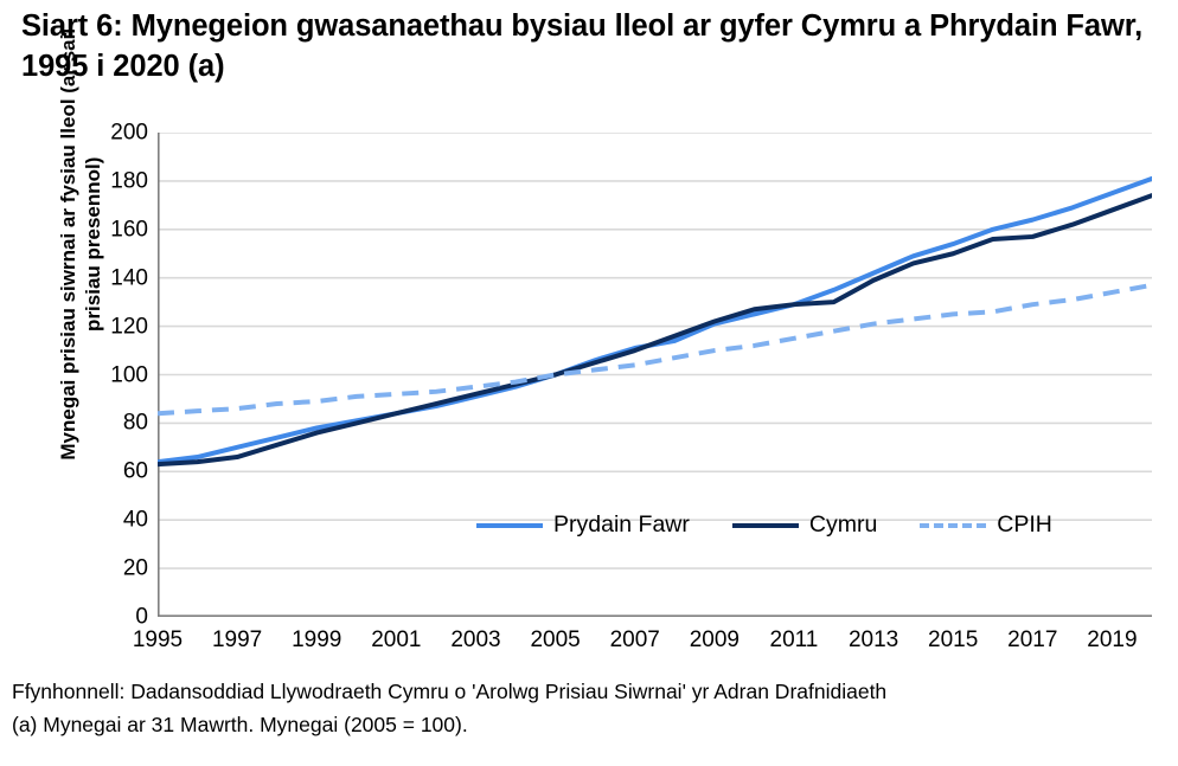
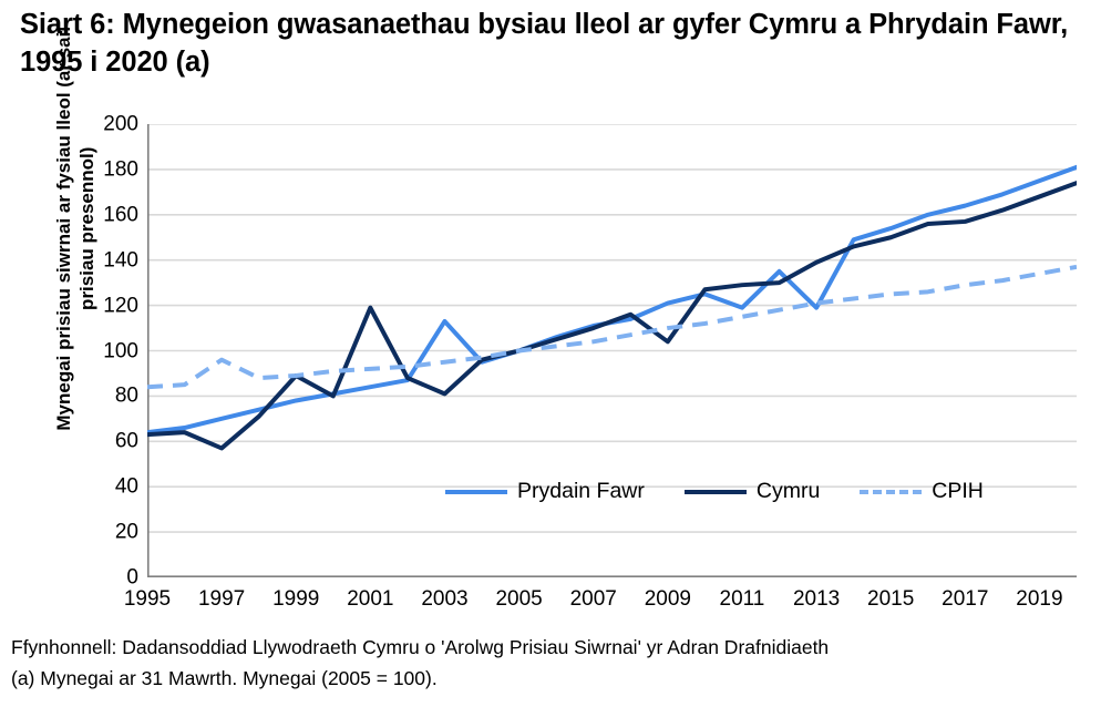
Cymru/1997: 66 -> 57
CPIH/1997: 86 -> 96
Cymru/1999: 76 -> 89
Cymru/2001: 84 -> 119
Prydain Fawr/2003: 91 -> 113
Cymru/2003: 92 -> 81
Cymru/2009: 122 -> 104
Prydain Fawr/2011: 129 -> 119
Prydain Fawr/2013: 142 -> 119
